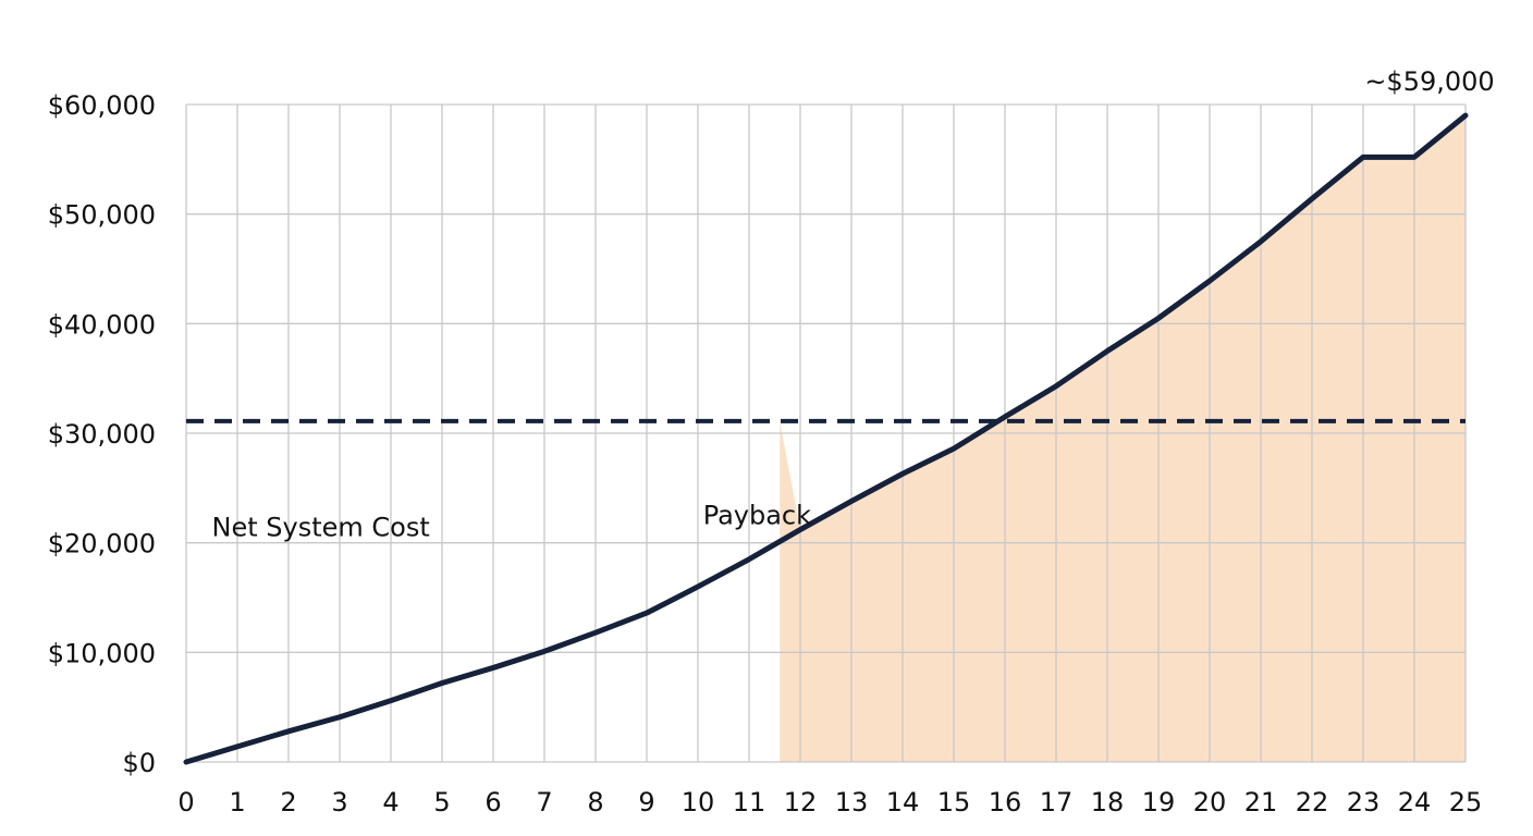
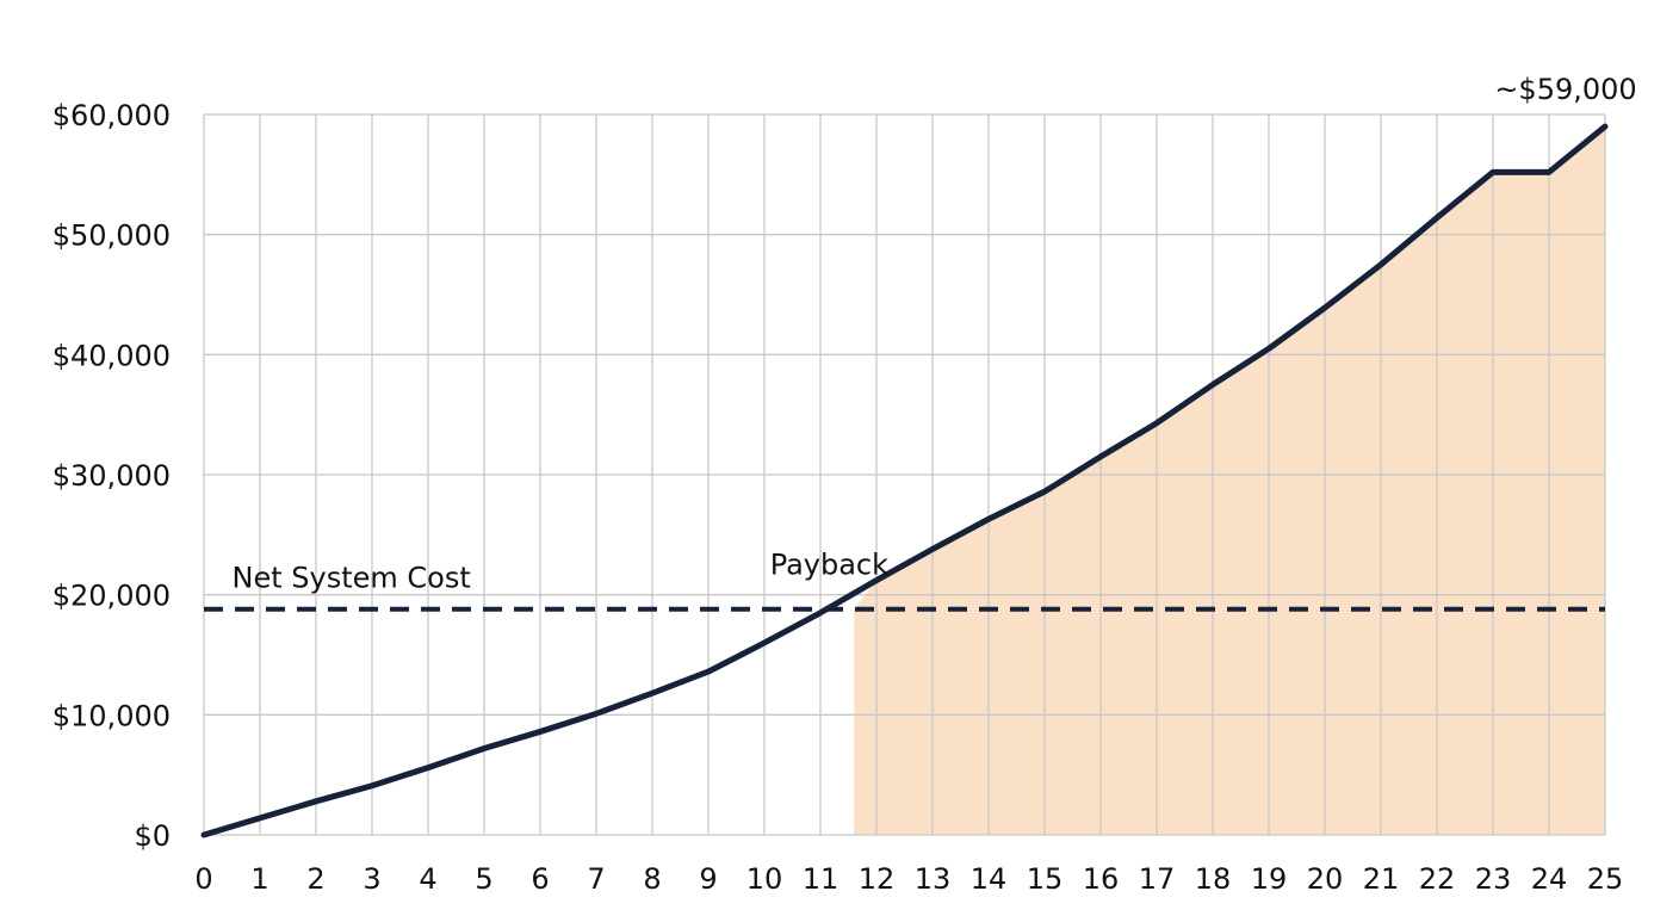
Net System Cost/0: $31100 -> $18800
Net System Cost/3: $7900 -> $18800
Net System Cost/5: $14600 -> $18800
Net System Cost/7: $7600 -> $18800
Net System Cost/11: $7500 -> $18800
Net System Cost/17: $22100 -> $18800
Net System Cost/18: $28000 -> $18800
Net System Cost/19: $10100 -> $18800
Net System Cost/23: $36300 -> $18800
